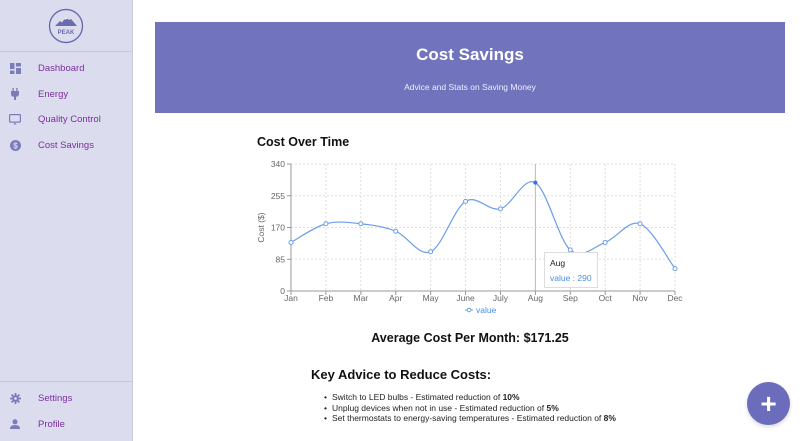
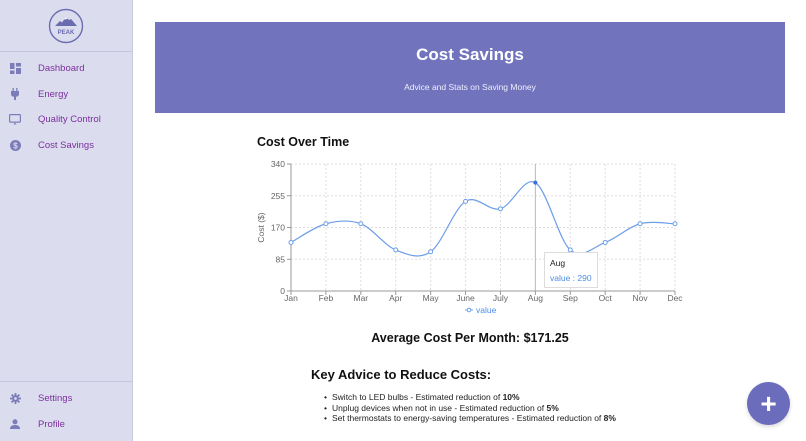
Apr: 160 -> 110
Dec: 60 -> 180
